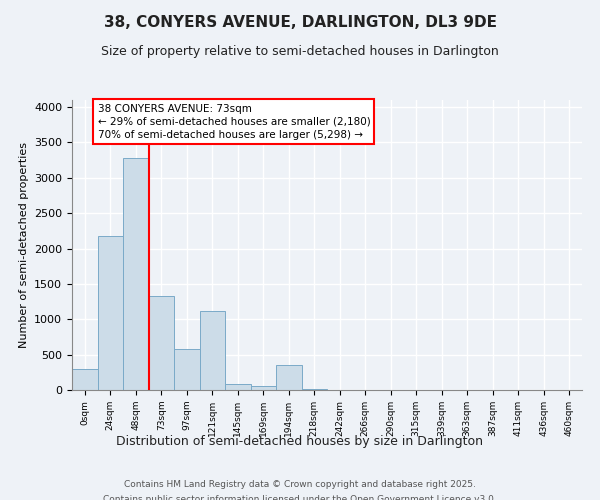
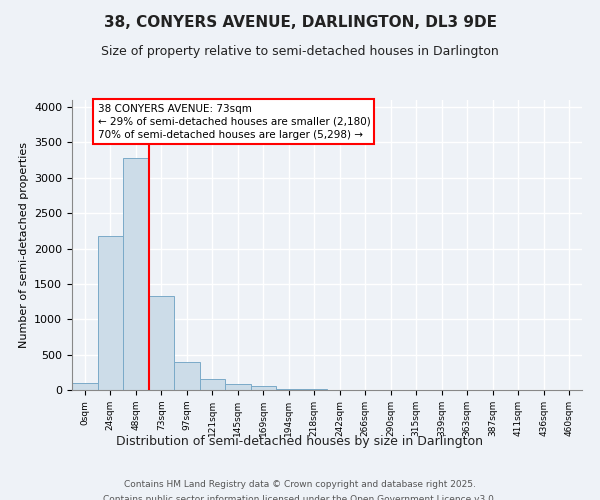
0sqm: 300 -> 100
97sqm: 580 -> 400
121sqm: 1120 -> 150
194sqm: 360 -> 20
